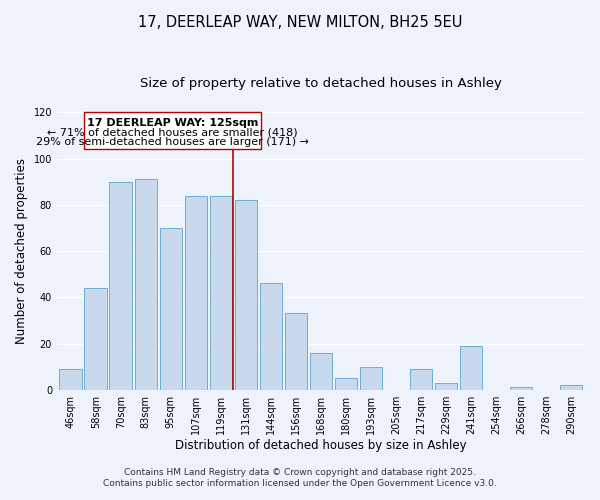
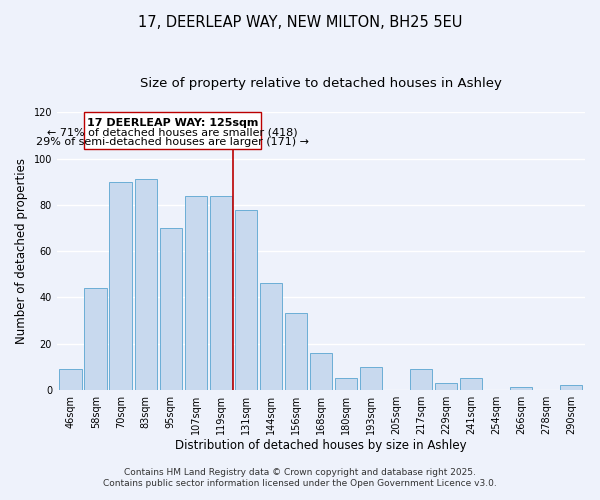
131sqm: 82 -> 78
241sqm: 19 -> 5
